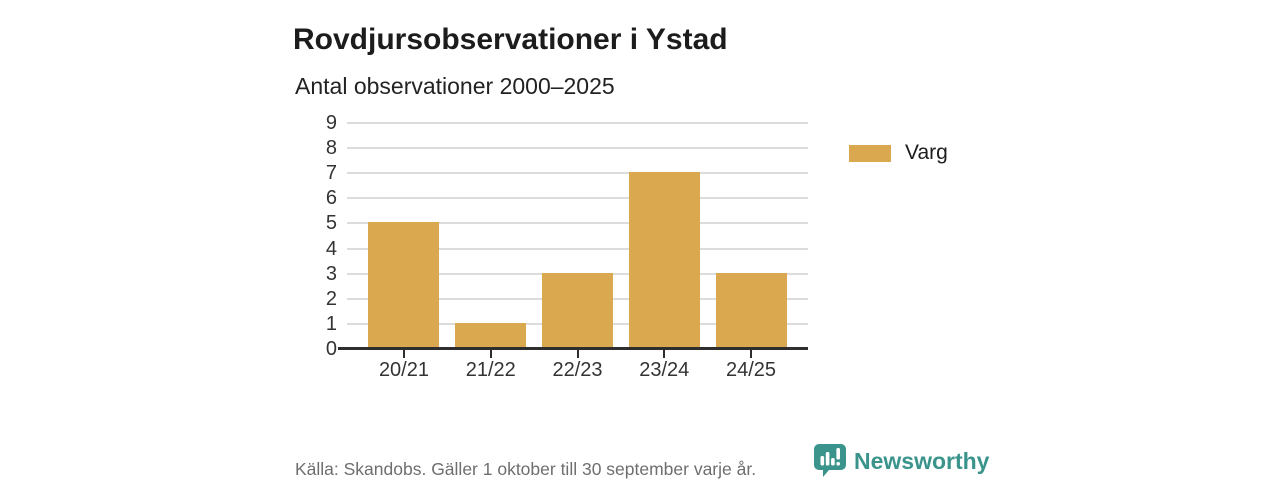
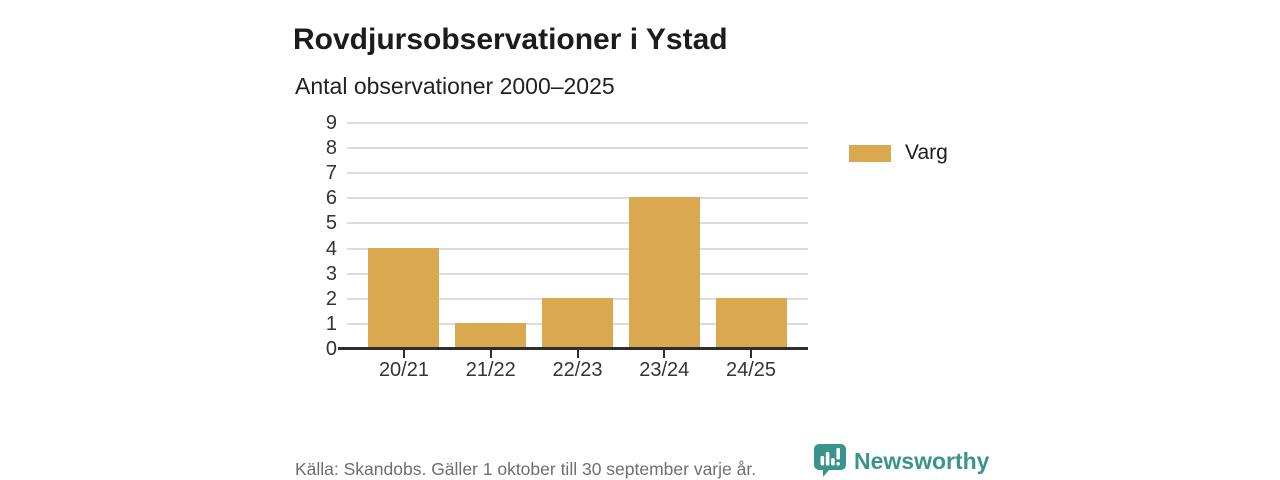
20/21: 5 -> 4
22/23: 3 -> 2
23/24: 7 -> 6
24/25: 3 -> 2
